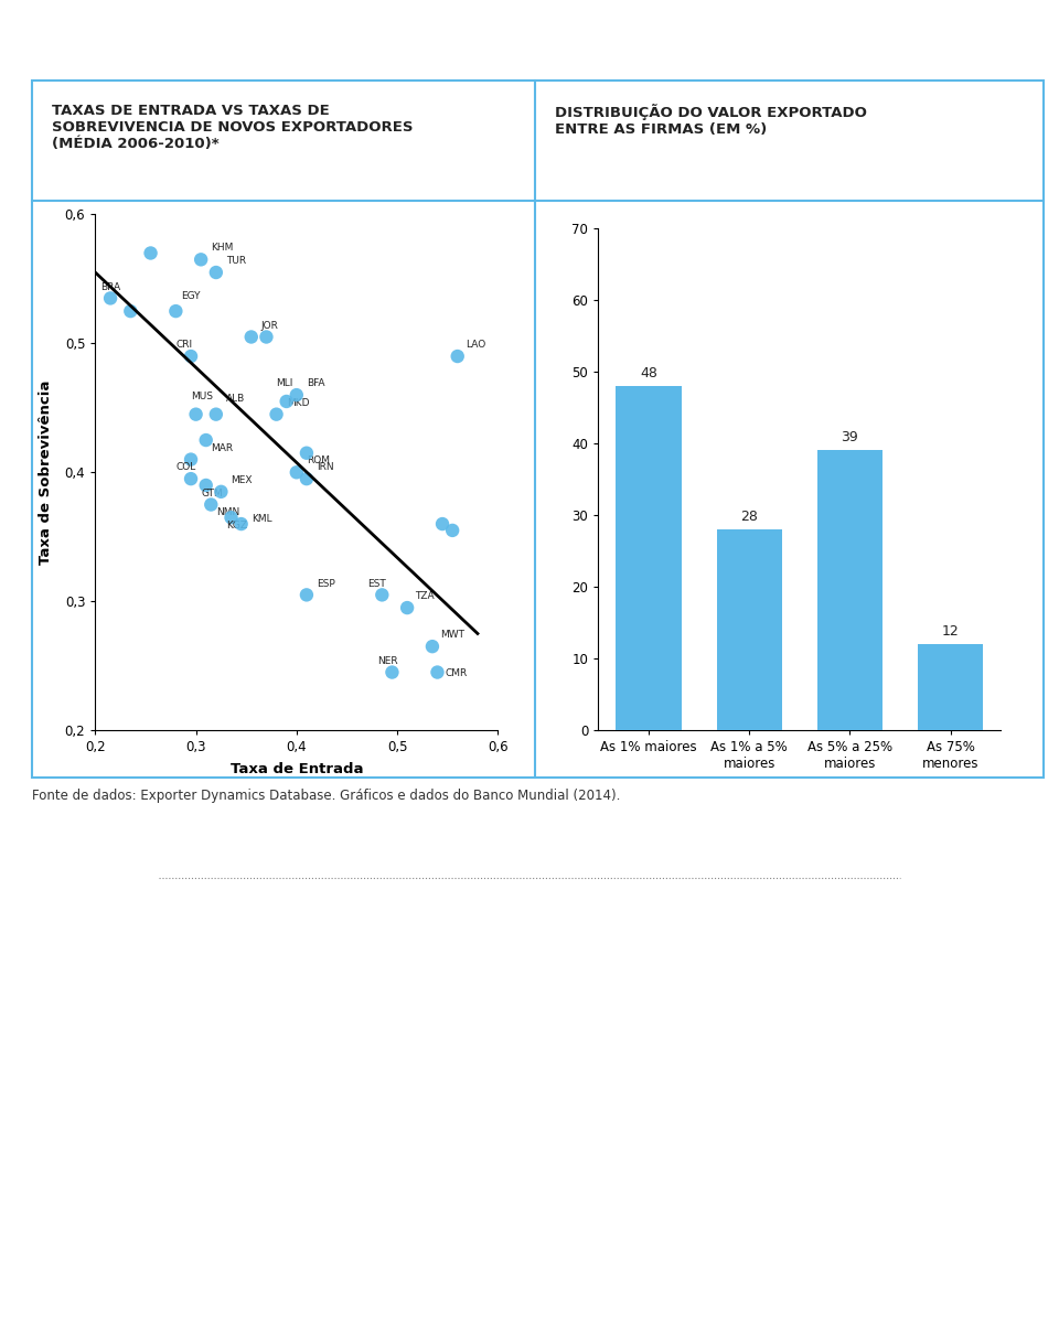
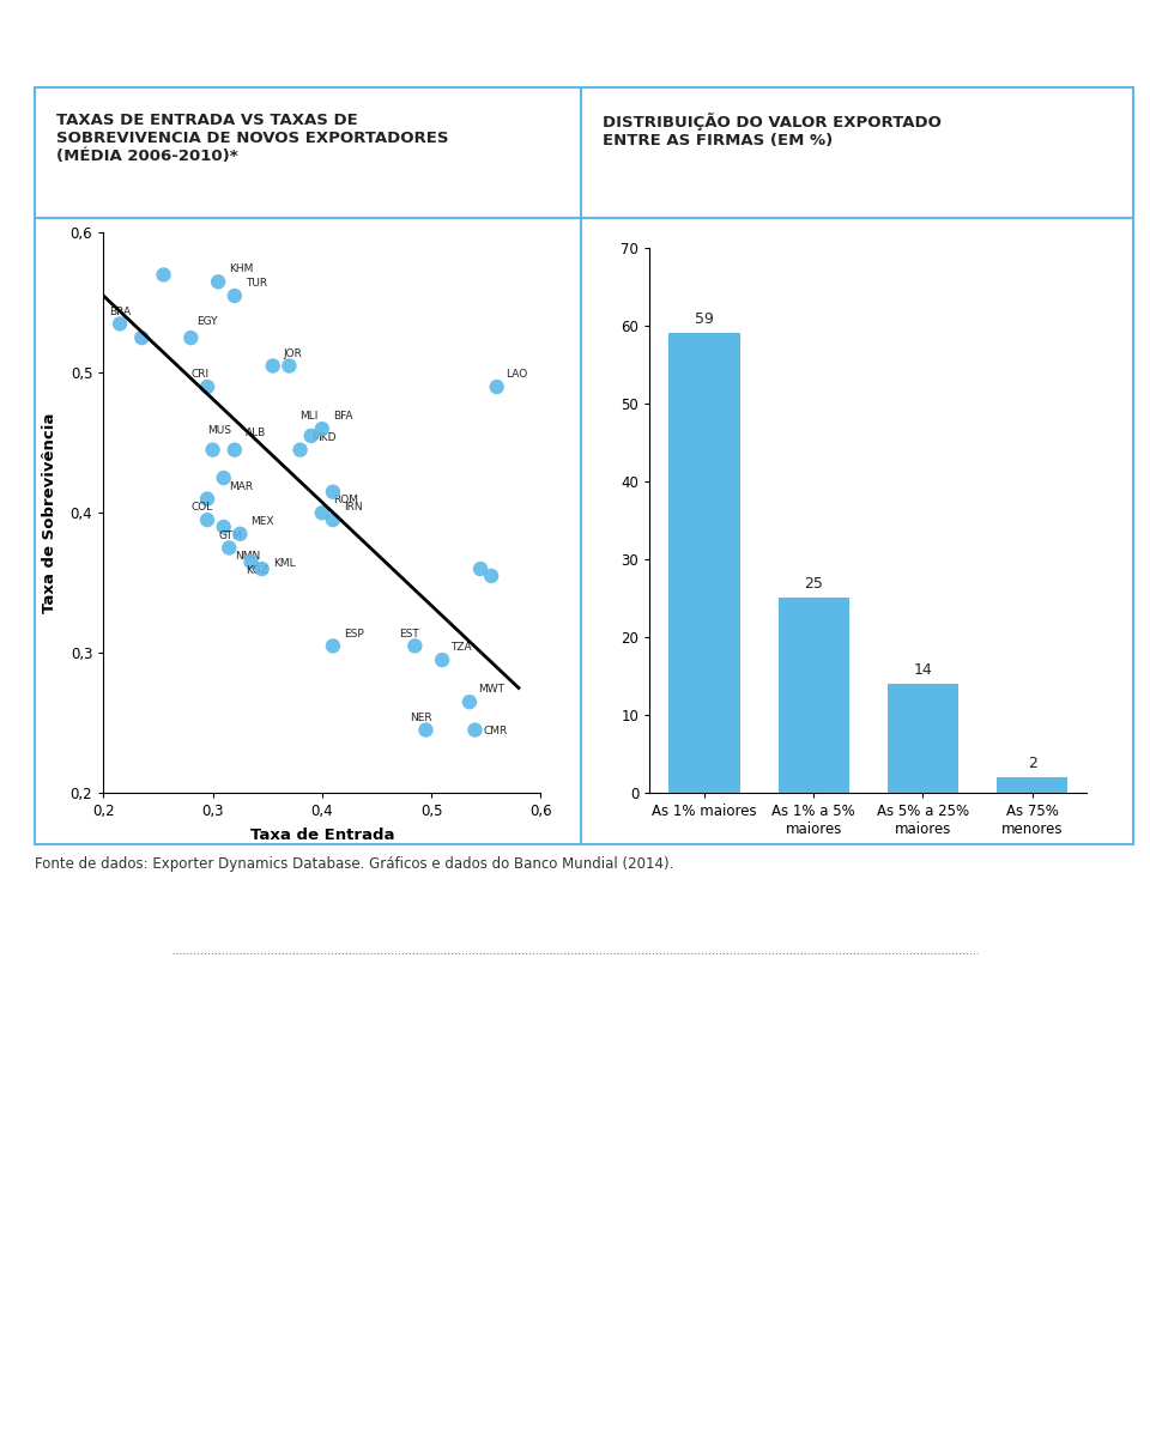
As 1% maiores: 48 -> 59
As 1% a 5% maiores: 28 -> 25
As 5% a 25% maiores: 39 -> 14
As 75% menores: 12 -> 2
